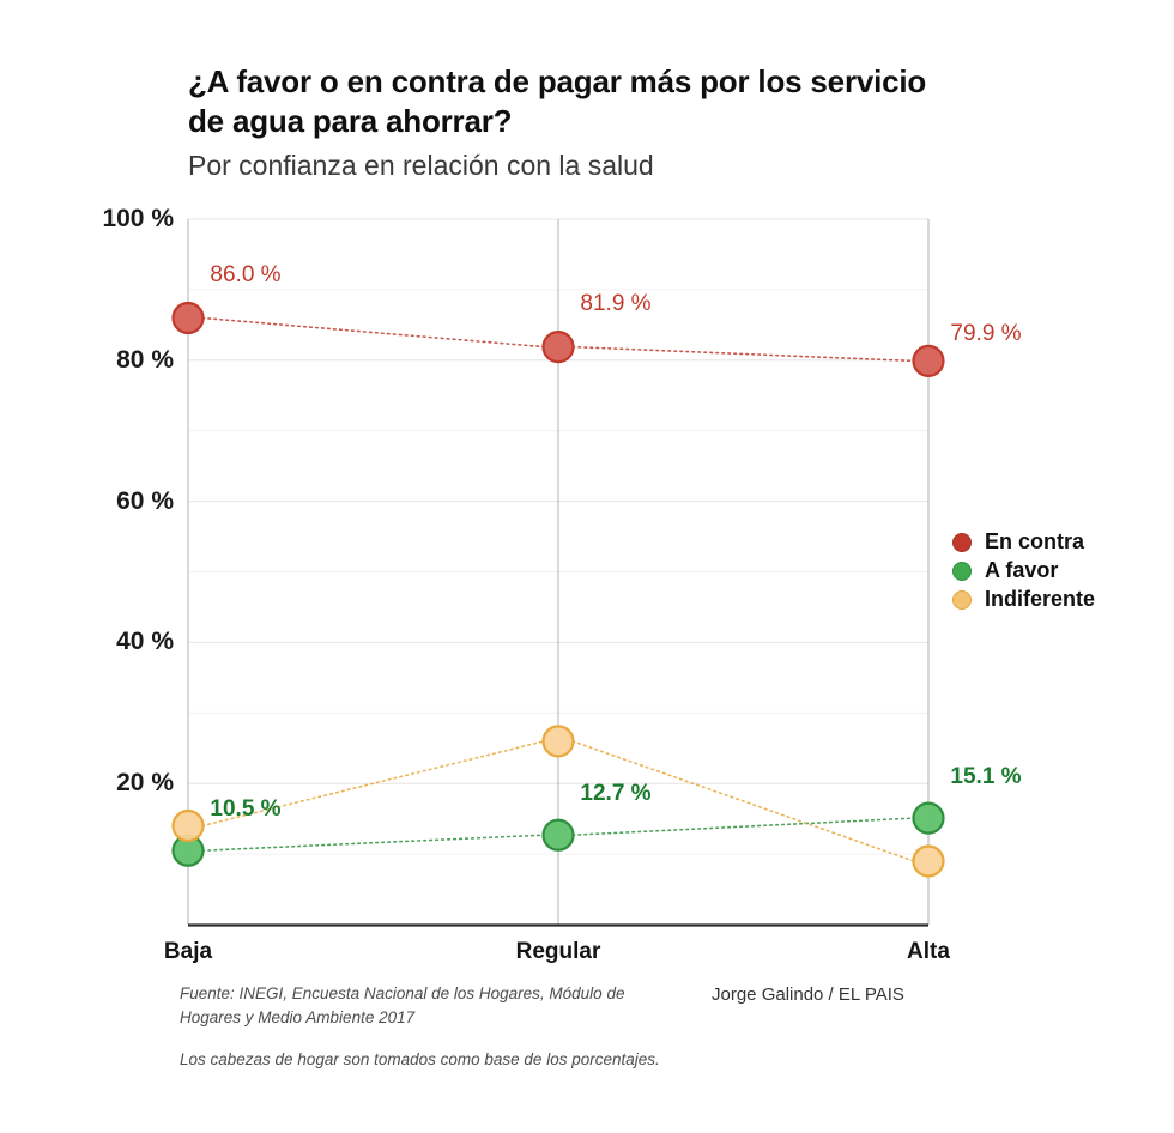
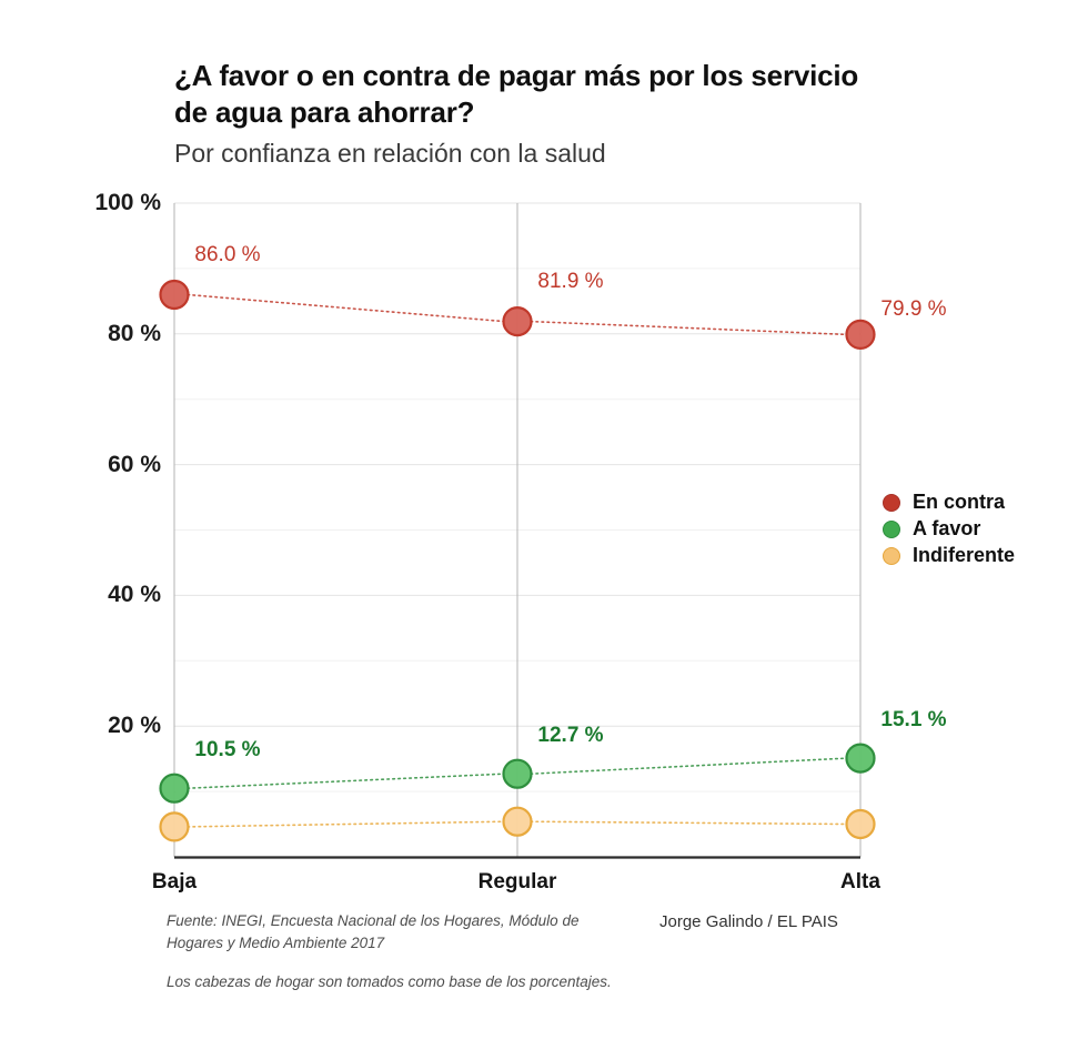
Indiferente/Baja: 14% -> 5%
Indiferente/Regular: 26% -> 5%
Indiferente/Alta: 9% -> 5%
